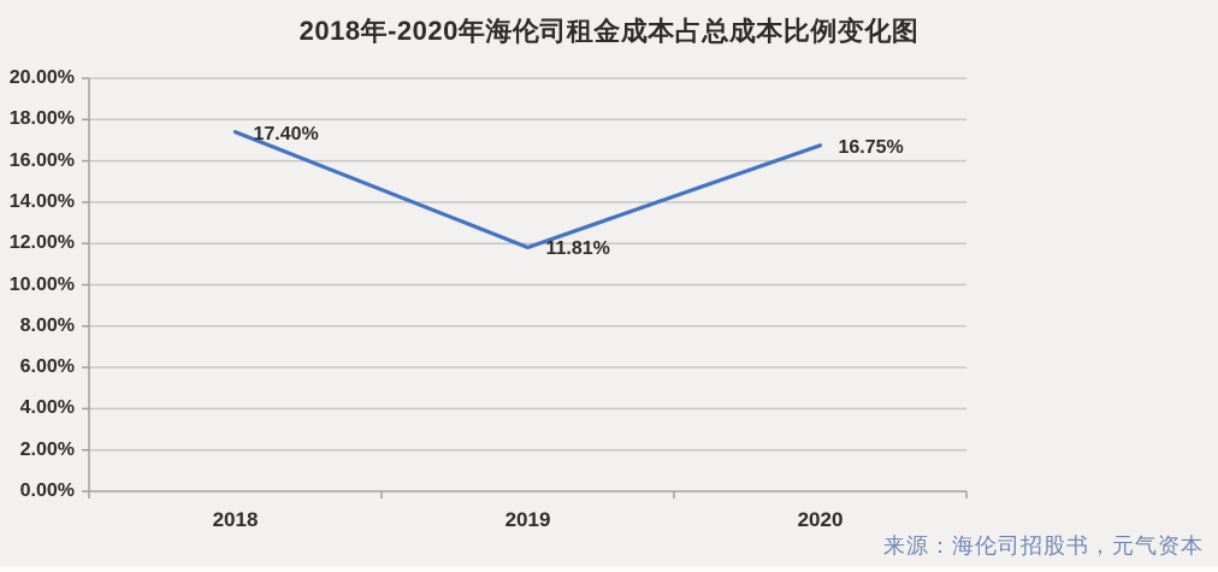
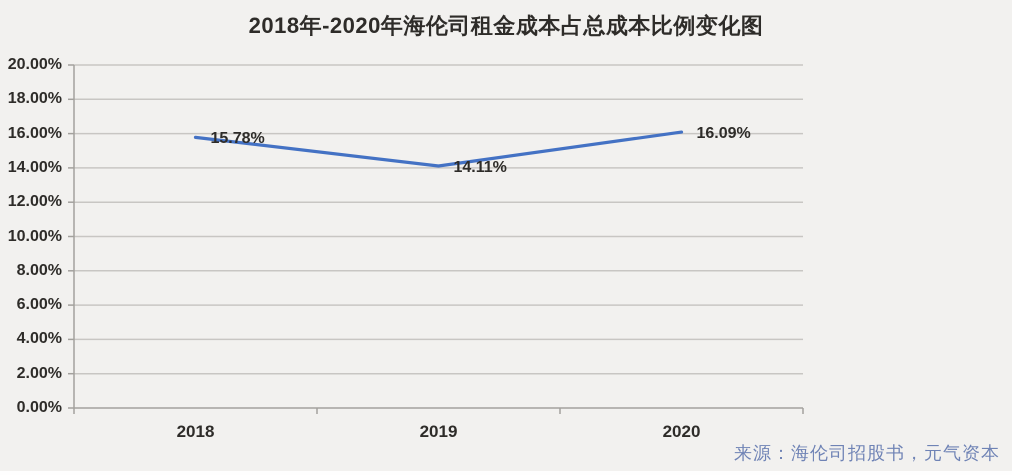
2018: 17.40% -> 15.78%
2019: 11.81% -> 14.11%
2020: 16.75% -> 16.09%
